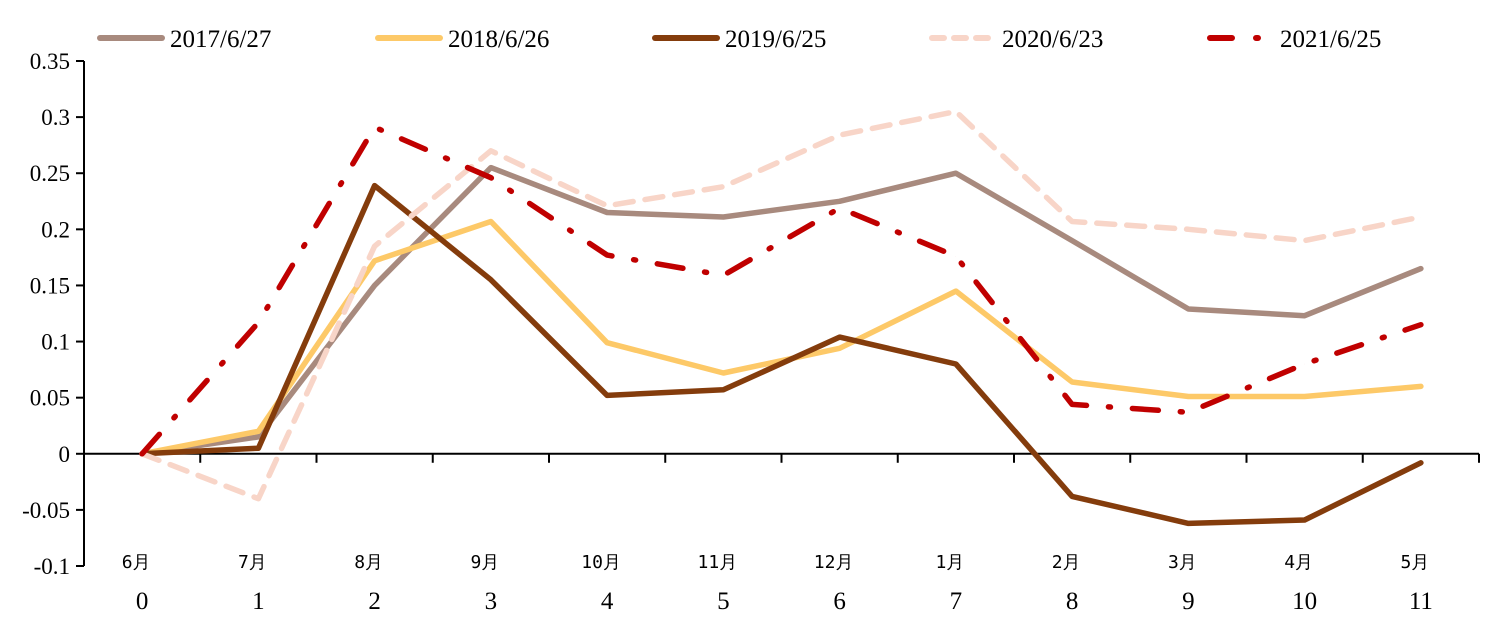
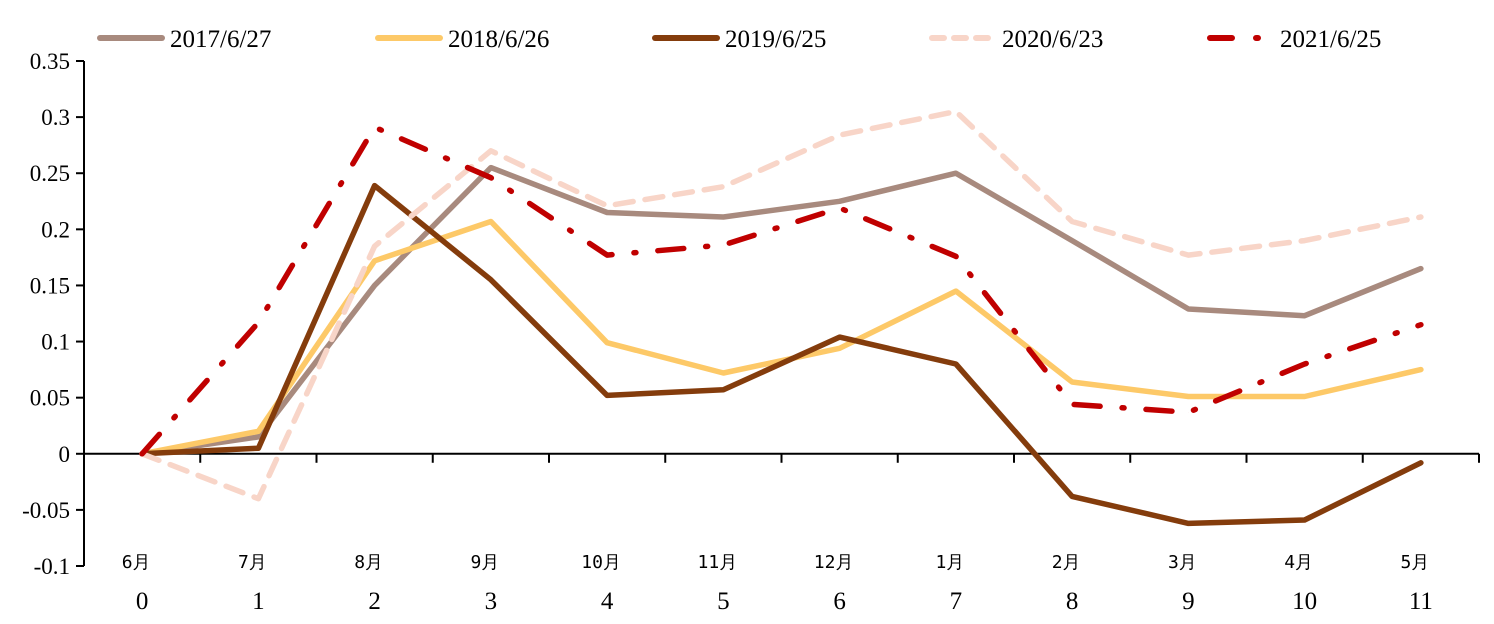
2021/6/25/5: 0.159 -> 0.186
2020/6/23/9: 0.200 -> 0.177
2018/6/26/11: 0.060 -> 0.075
